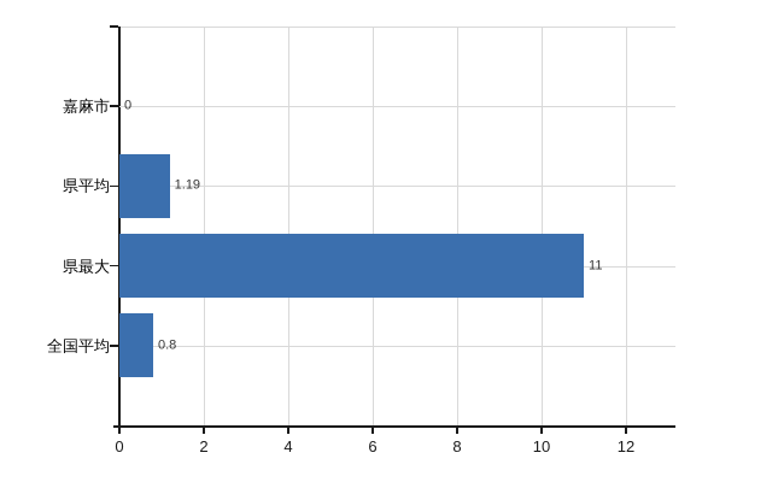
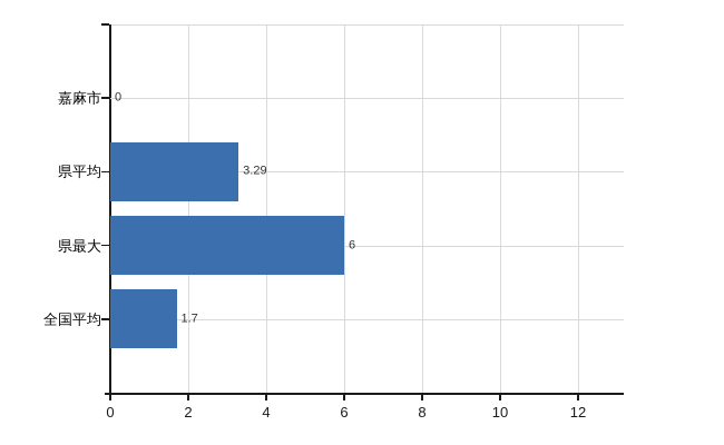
県平均: 1.19 -> 3.29
県最大: 11 -> 6
全国平均: 0.8 -> 1.7
